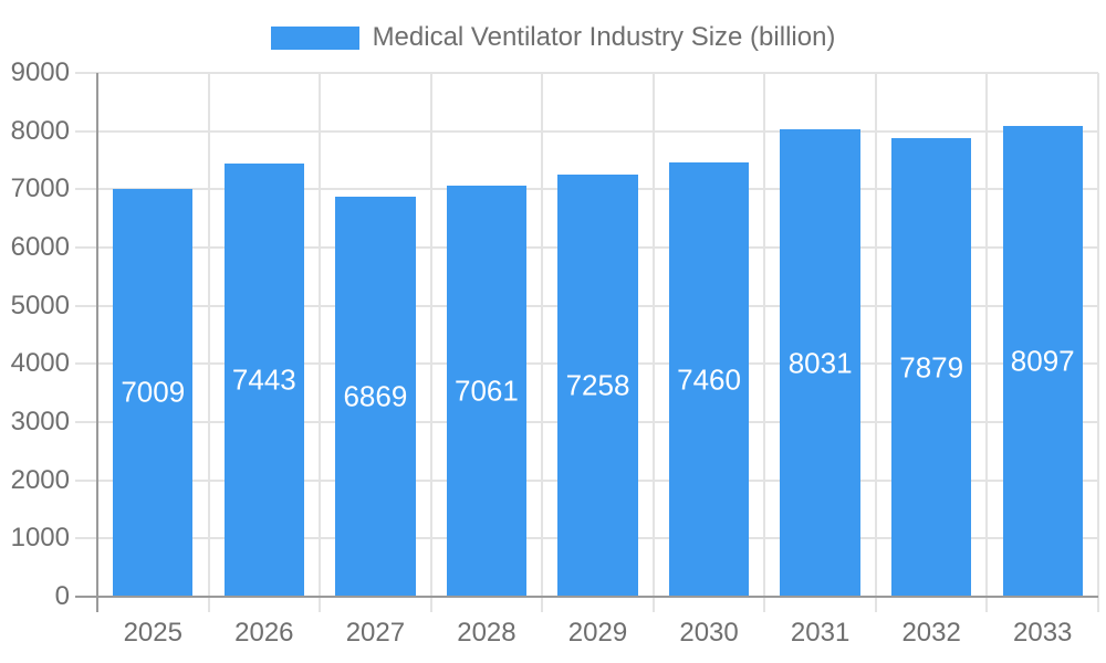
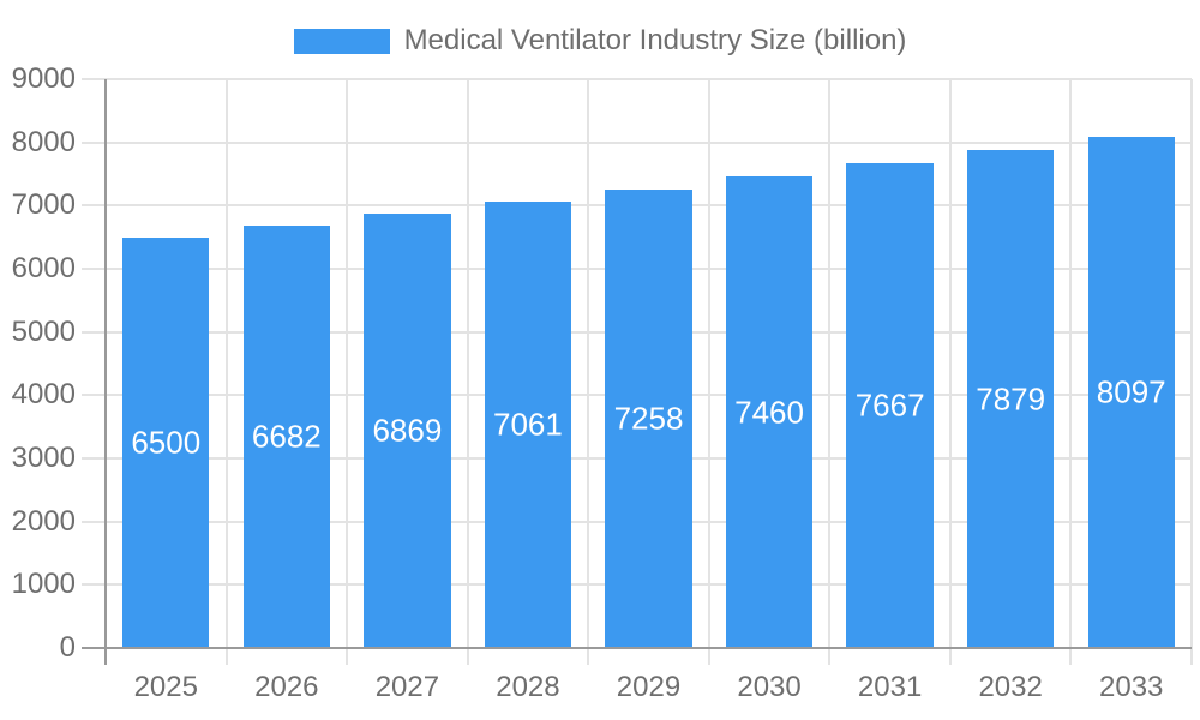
2025: 7009 -> 6500
2026: 7443 -> 6682
2031: 8031 -> 7667
